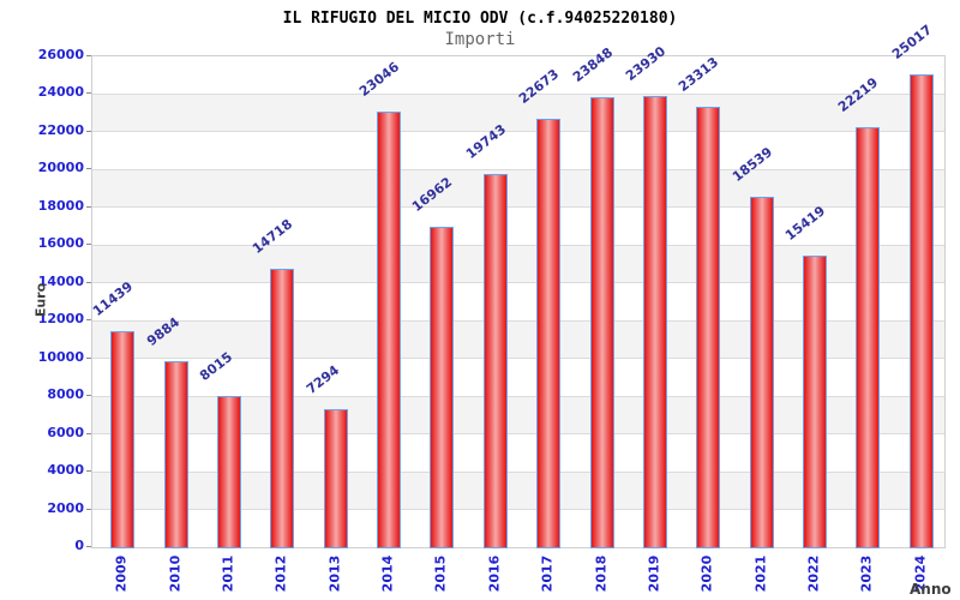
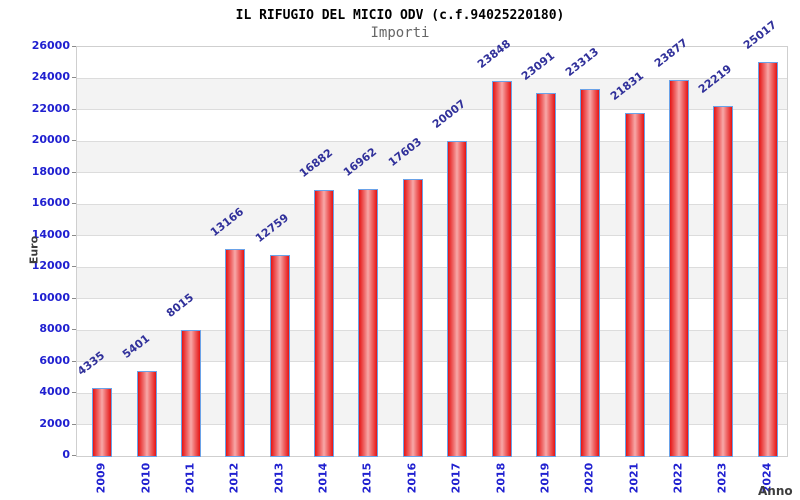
2009: 11439 -> 4335
2010: 9884 -> 5401
2012: 14718 -> 13166
2013: 7294 -> 12759
2014: 23046 -> 16882
2016: 19743 -> 17603
2017: 22673 -> 20007
2019: 23930 -> 23091
2021: 18539 -> 21831
2022: 15419 -> 23877
